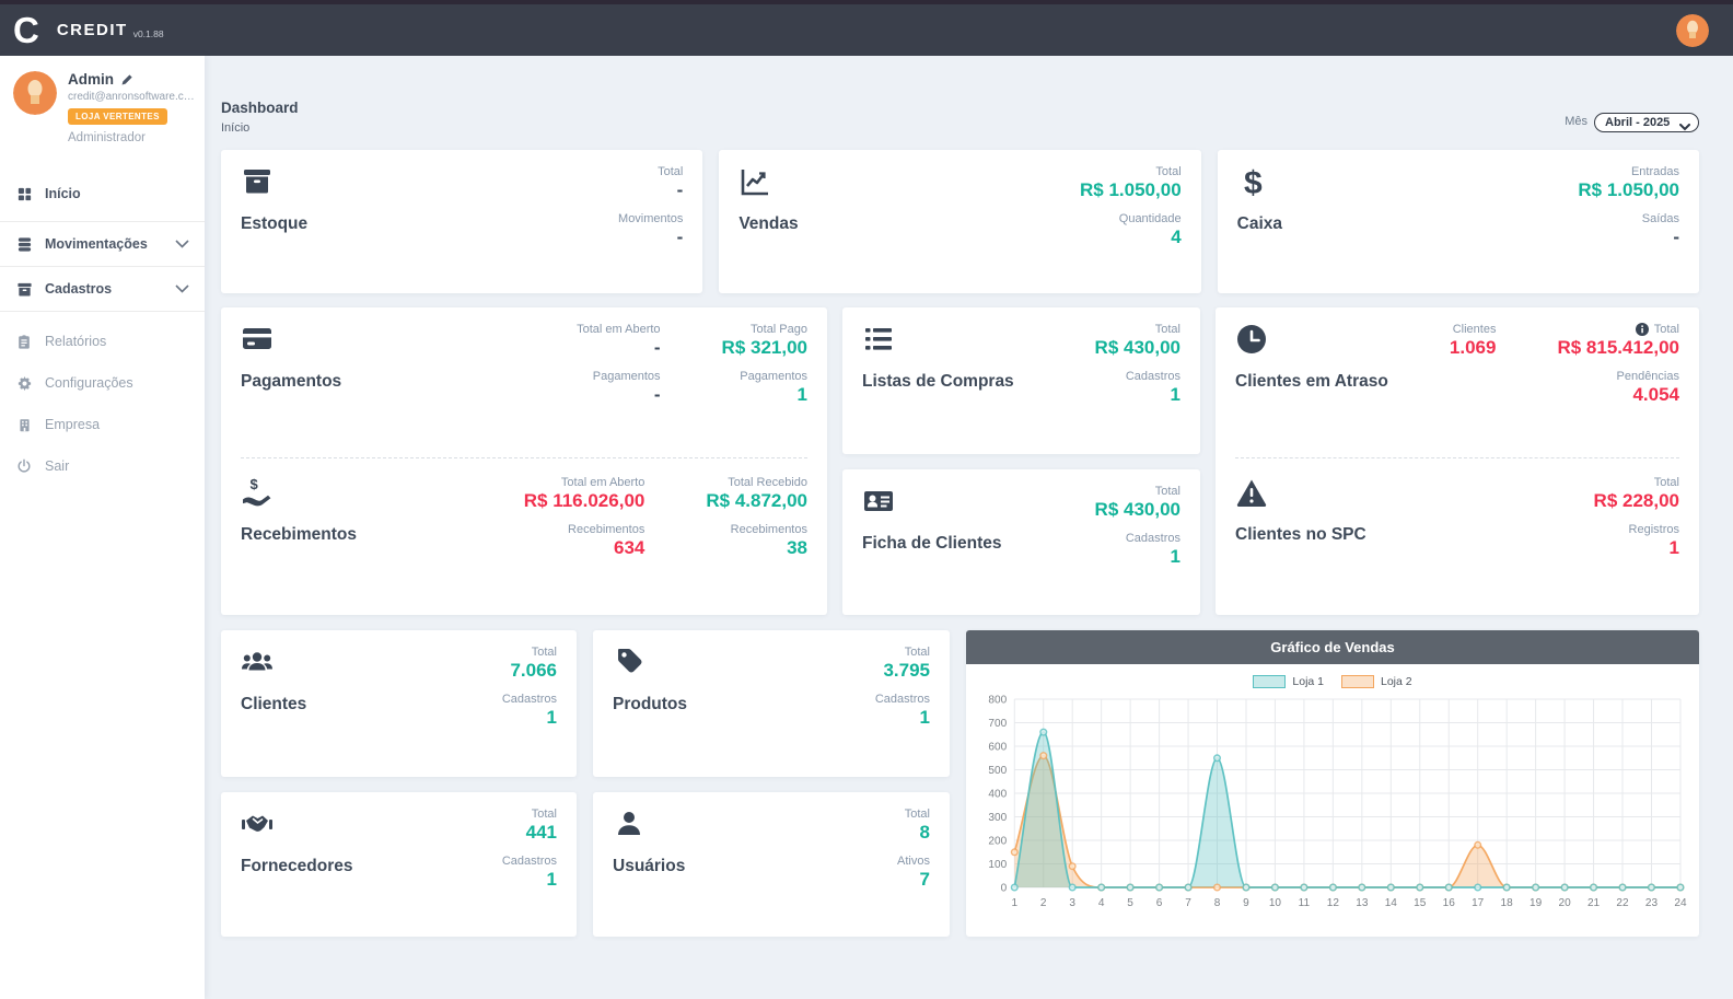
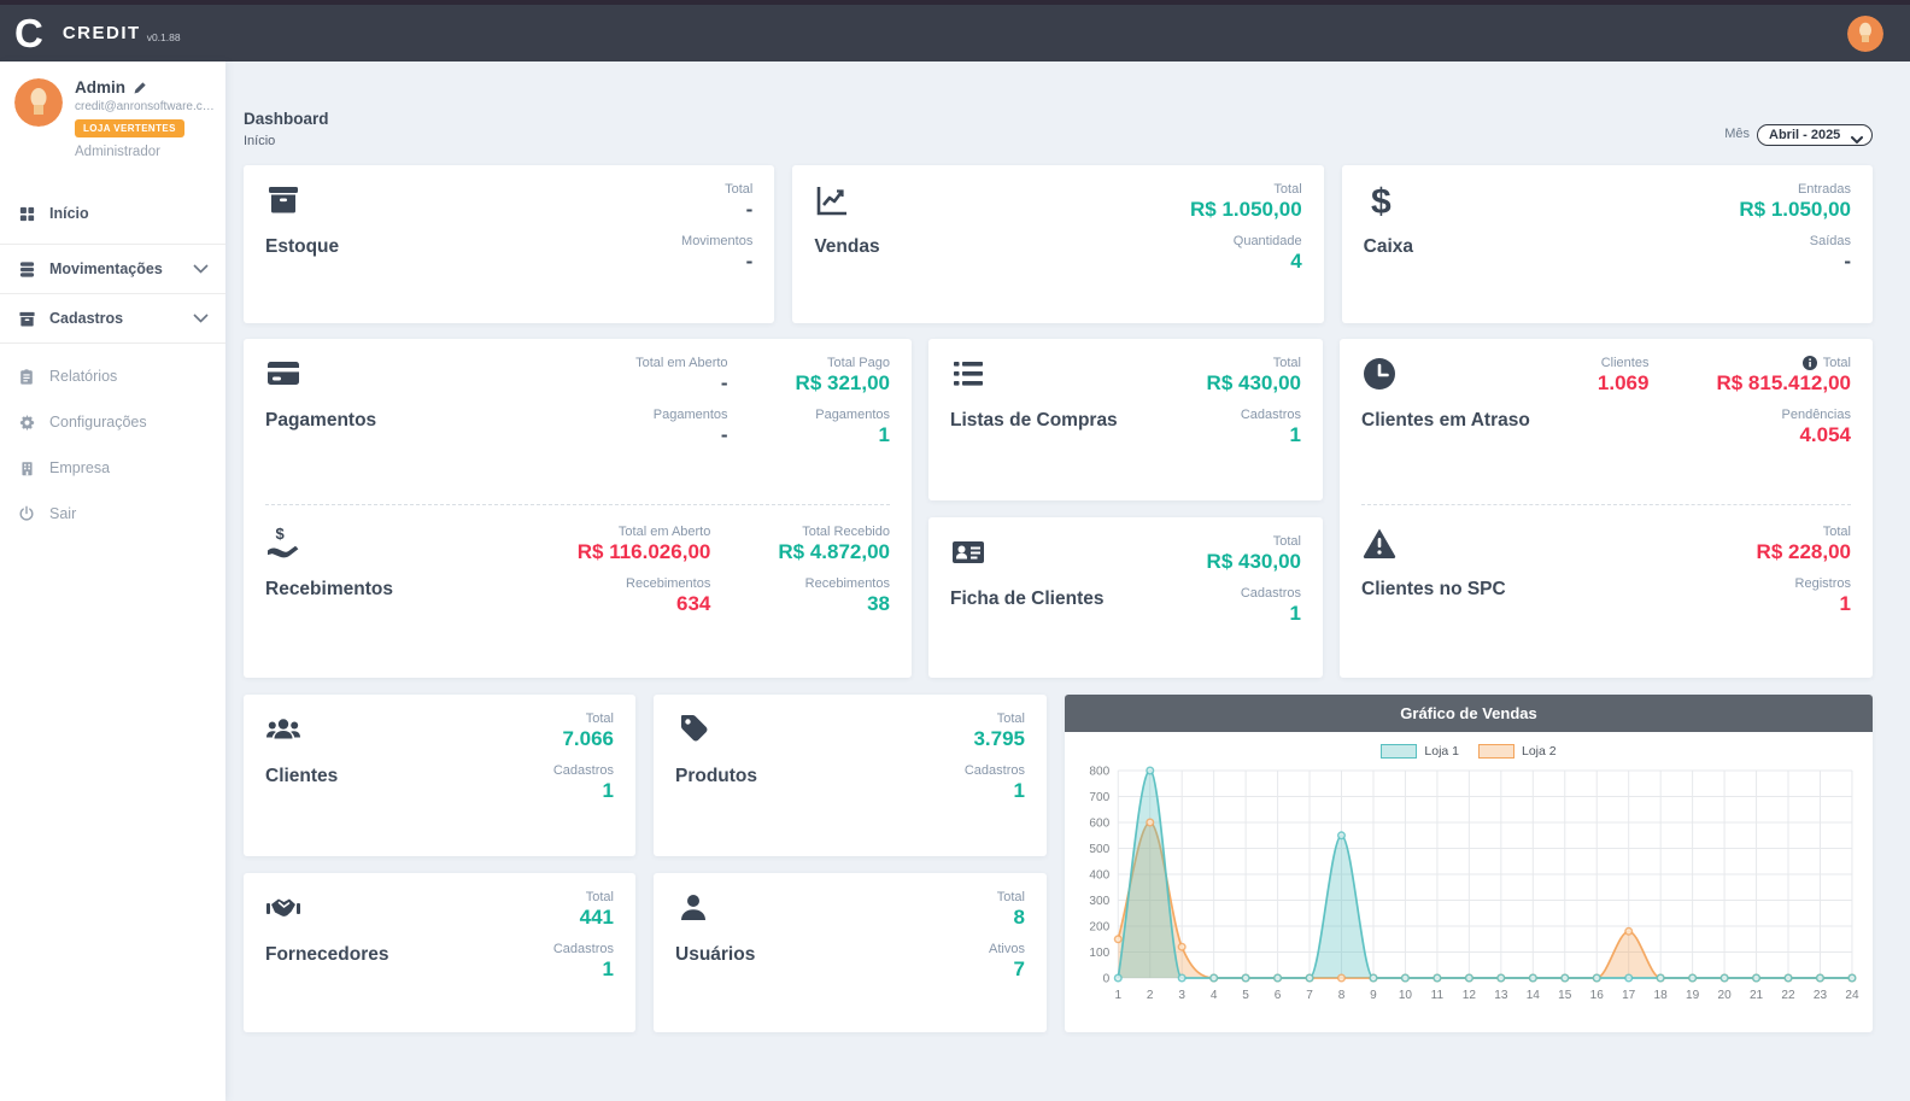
Loja 1/2: 660 -> 800
Loja 2/2: 560 -> 600
Loja 2/3: 90 -> 120
